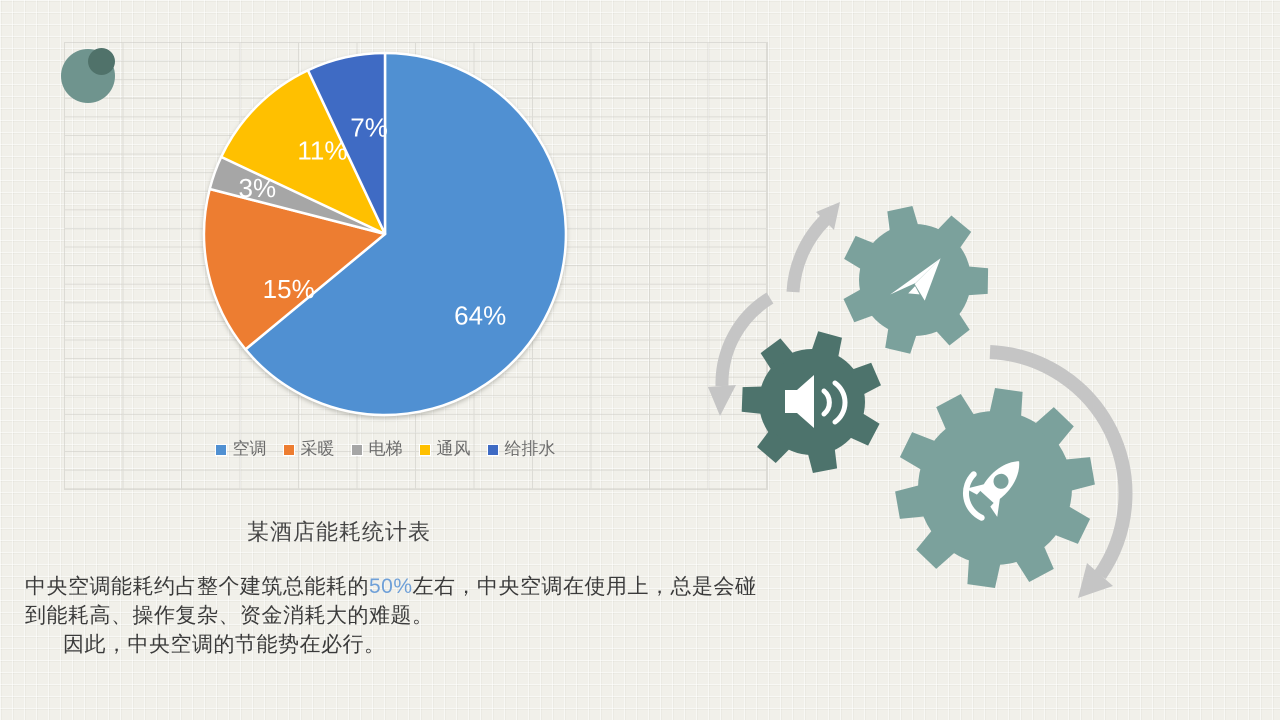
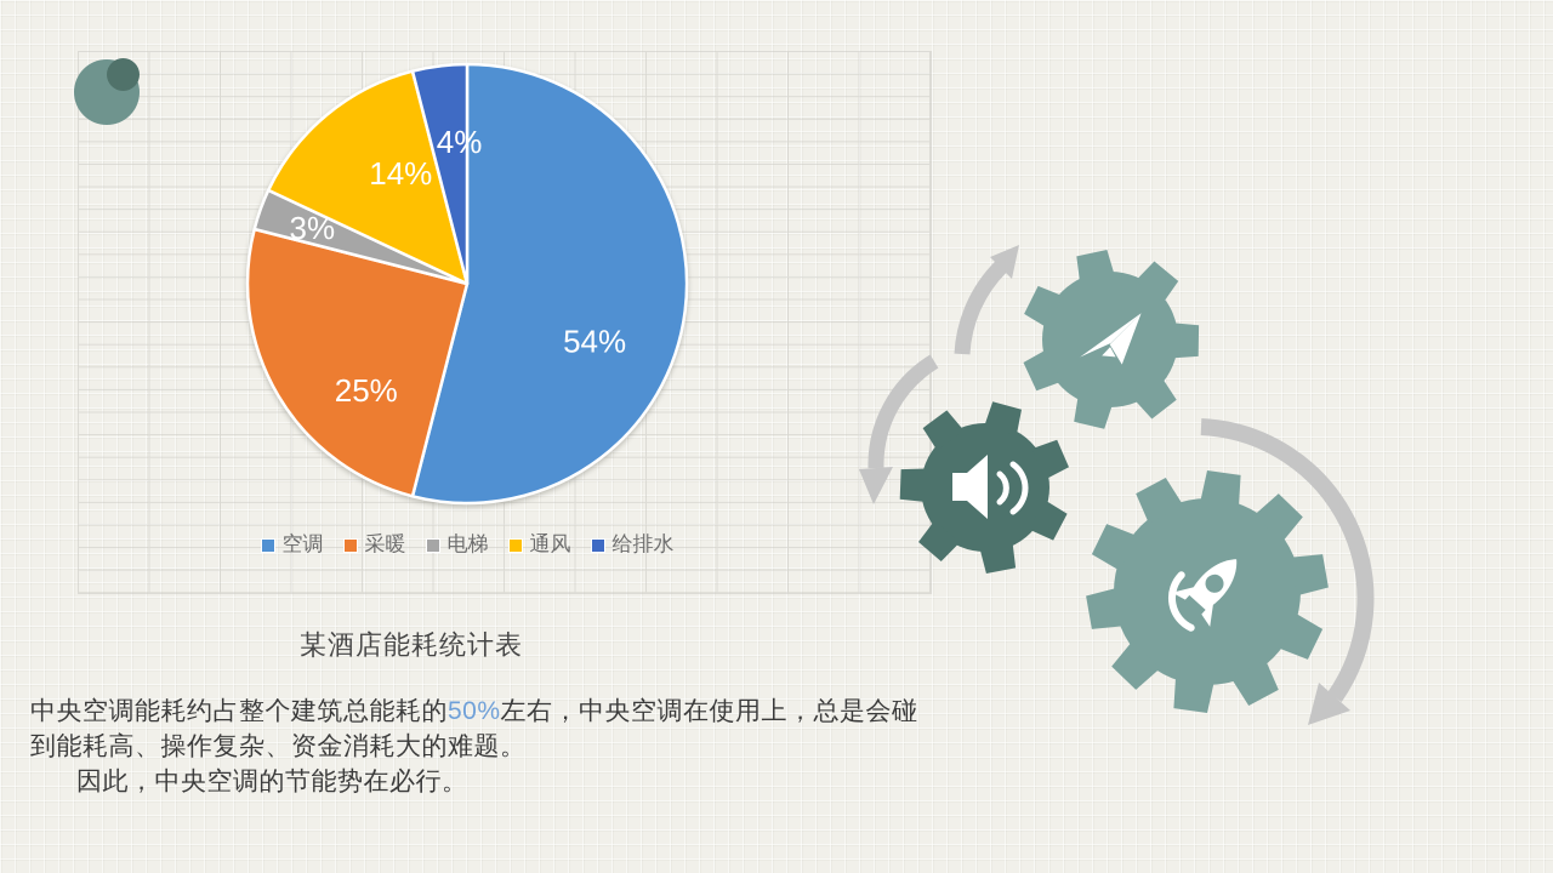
空调: 64% -> 54%
采暖: 15% -> 25%
通风: 11% -> 14%
给排水: 7% -> 4%
